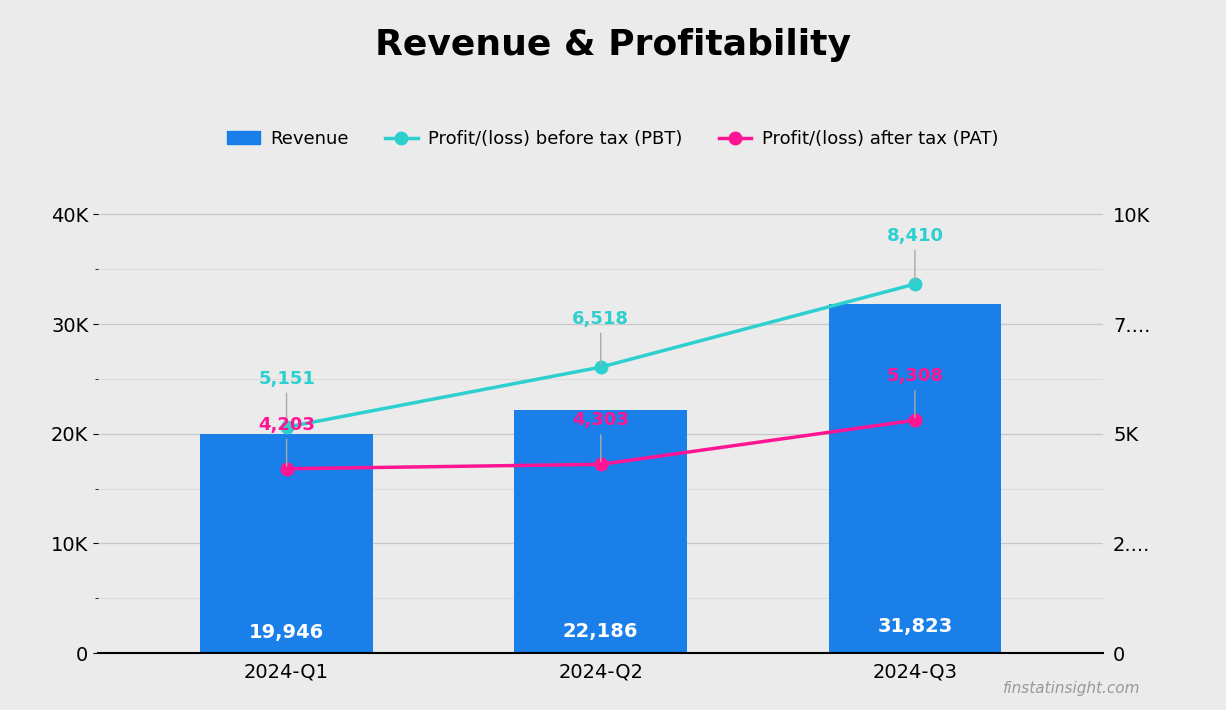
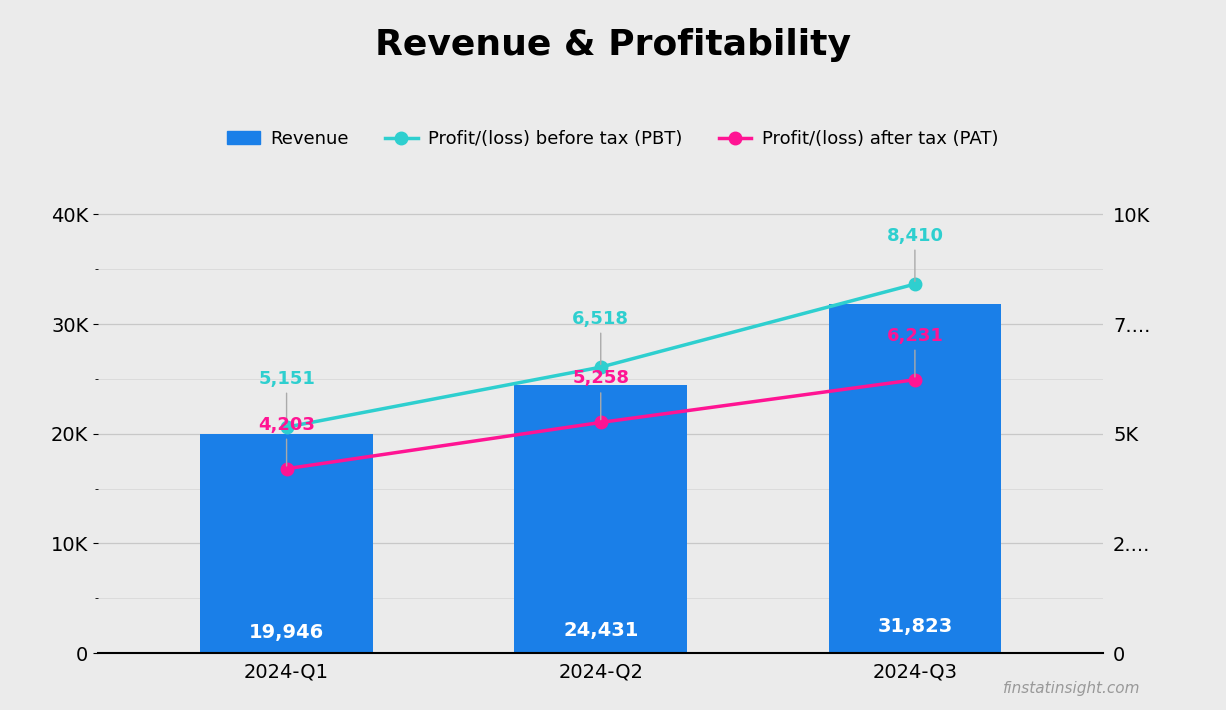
Revenue/2024-Q2: 22,186 -> 24,431
Profit/(loss) after tax (PAT)/2024-Q2: 4,303 -> 5,258
Profit/(loss) after tax (PAT)/2024-Q3: 5,308 -> 6,231
